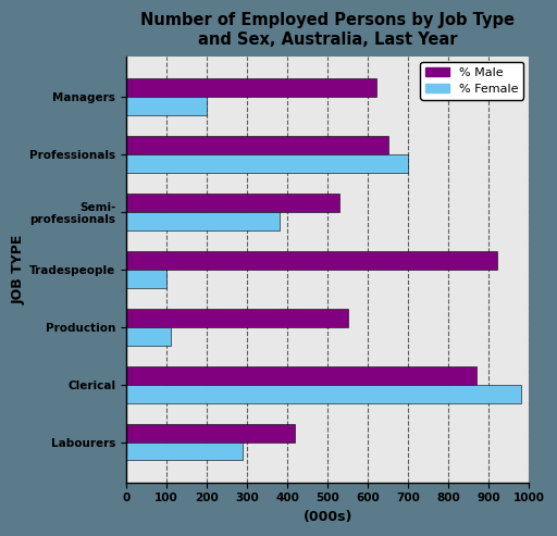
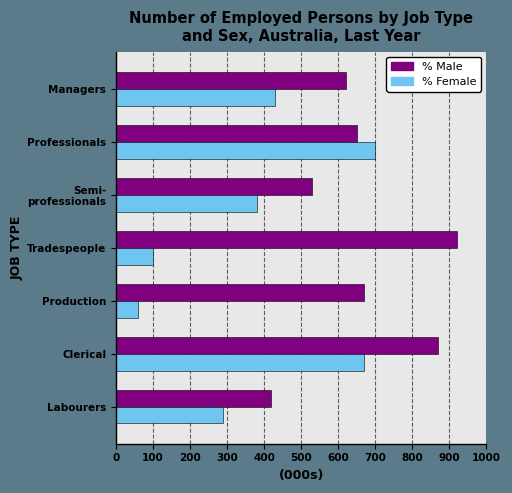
% Female/Managers: 200 -> 430
% Male/Production: 550 -> 670
% Female/Production: 110 -> 60
% Female/Clerical: 980 -> 670
